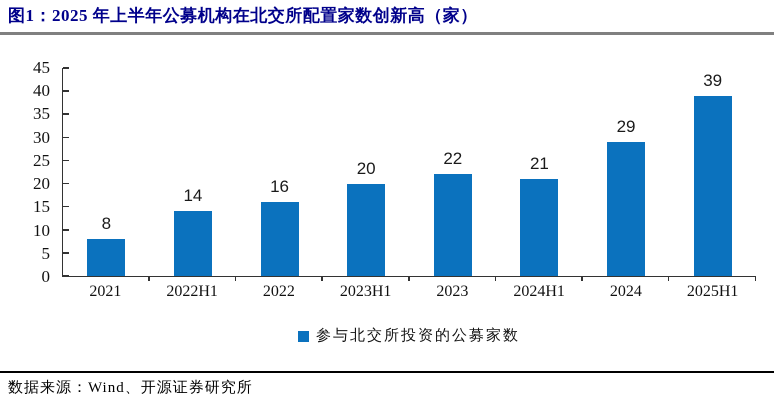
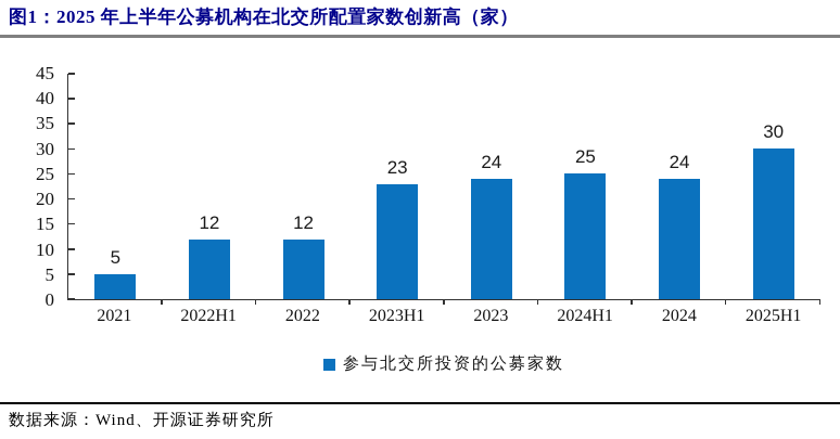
2021: 8 -> 5
2022H1: 14 -> 12
2022: 16 -> 12
2023H1: 20 -> 23
2023: 22 -> 24
2024H1: 21 -> 25
2024: 29 -> 24
2025H1: 39 -> 30
